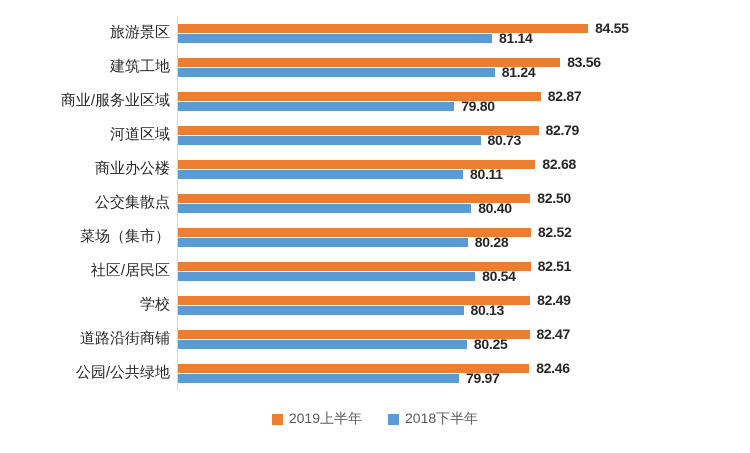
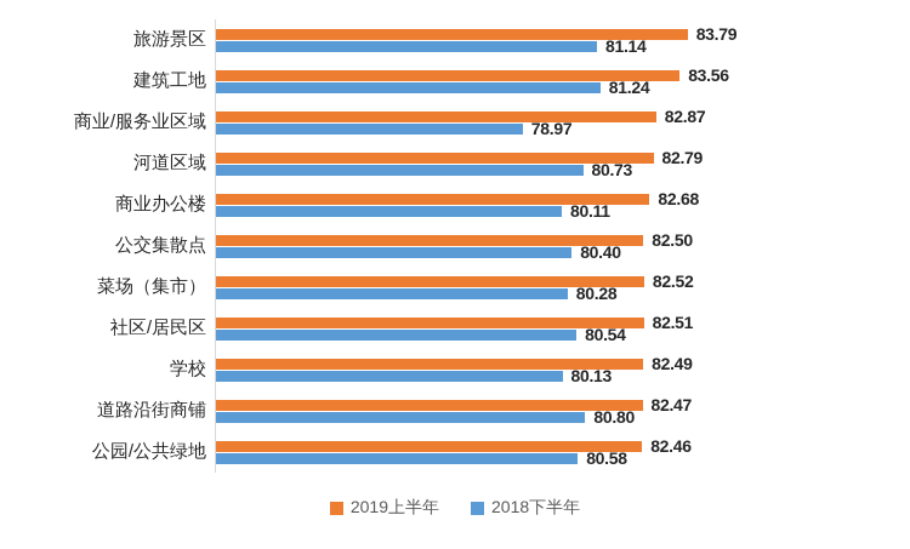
2019上半年/旅游景区: 84.55 -> 83.79
2018下半年/商业/服务业区域: 79.80 -> 78.97
2018下半年/道路沿街商铺: 80.25 -> 80.80
2018下半年/公园/公共绿地: 79.97 -> 80.58
